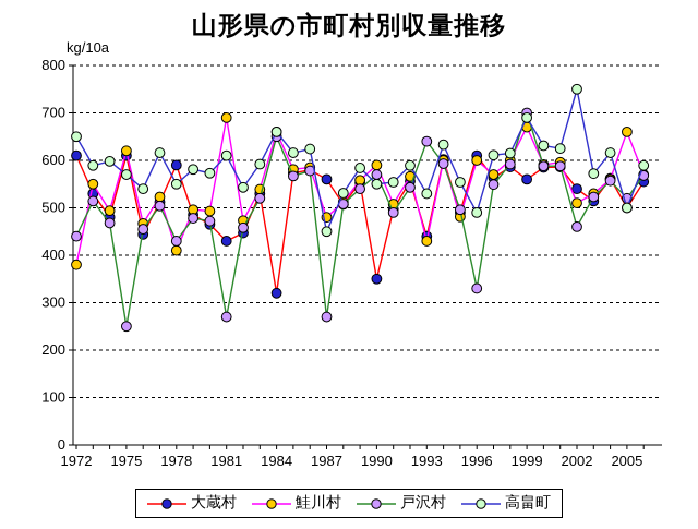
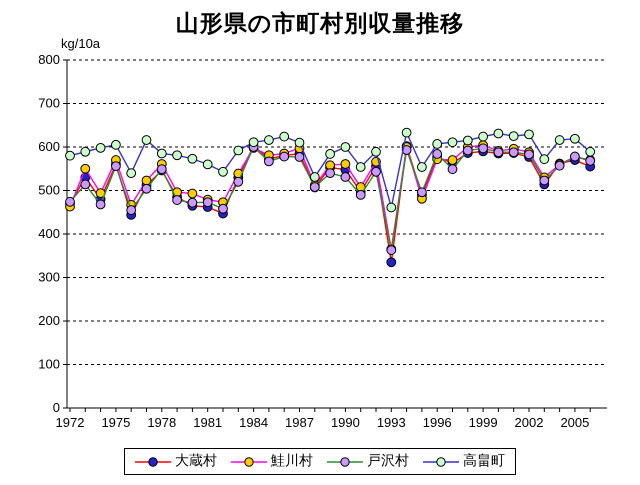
大蔵村/1972: 610 -> 470
鮭川村/1972: 380 -> 460
戸沢村/1972: 440 -> 470
高畠町/1972: 650 -> 580
大蔵村/1975: 610 -> 560
鮭川村/1975: 620 -> 570
戸沢村/1975: 250 -> 560
高畠町/1975: 570 -> 600
大蔵村/1978: 590 -> 550
鮭川村/1978: 410 -> 560
戸沢村/1978: 430 -> 550
高畠町/1978: 550 -> 580
大蔵村/1981: 430 -> 460
鮭川村/1981: 690 -> 480
戸沢村/1981: 270 -> 470
高畠町/1981: 610 -> 560
大蔵村/1984: 320 -> 600
鮭川村/1984: 660 -> 600
戸沢村/1984: 650 -> 600
高畠町/1984: 660 -> 610
大蔵村/1987: 560 -> 580
鮭川村/1987: 480 -> 600
戸沢村/1987: 270 -> 580
高畠町/1987: 450 -> 610
大蔵村/1990: 350 -> 550
鮭川村/1990: 590 -> 560
戸沢村/1990: 570 -> 530
高畠町/1990: 550 -> 600
大蔵村/1993: 440 -> 340
鮭川村/1993: 430 -> 360
戸沢村/1993: 640 -> 360
高畠町/1993: 530 -> 460
大蔵村/1996: 610 -> 580
鮭川村/1996: 600 -> 570
戸沢村/1996: 330 -> 580
高畠町/1996: 490 -> 610
大蔵村/1999: 560 -> 590
鮭川村/1999: 670 -> 600
戸沢村/1999: 700 -> 600
高畠町/1999: 690 -> 620
大蔵村/2002: 540 -> 580
鮭川村/2002: 510 -> 590
戸沢村/2002: 460 -> 580
高畠町/2002: 750 -> 630
大蔵村/2005: 500 -> 570
鮭川村/2005: 660 -> 580
戸沢村/2005: 520 -> 580
高畠町/2005: 500 -> 620
